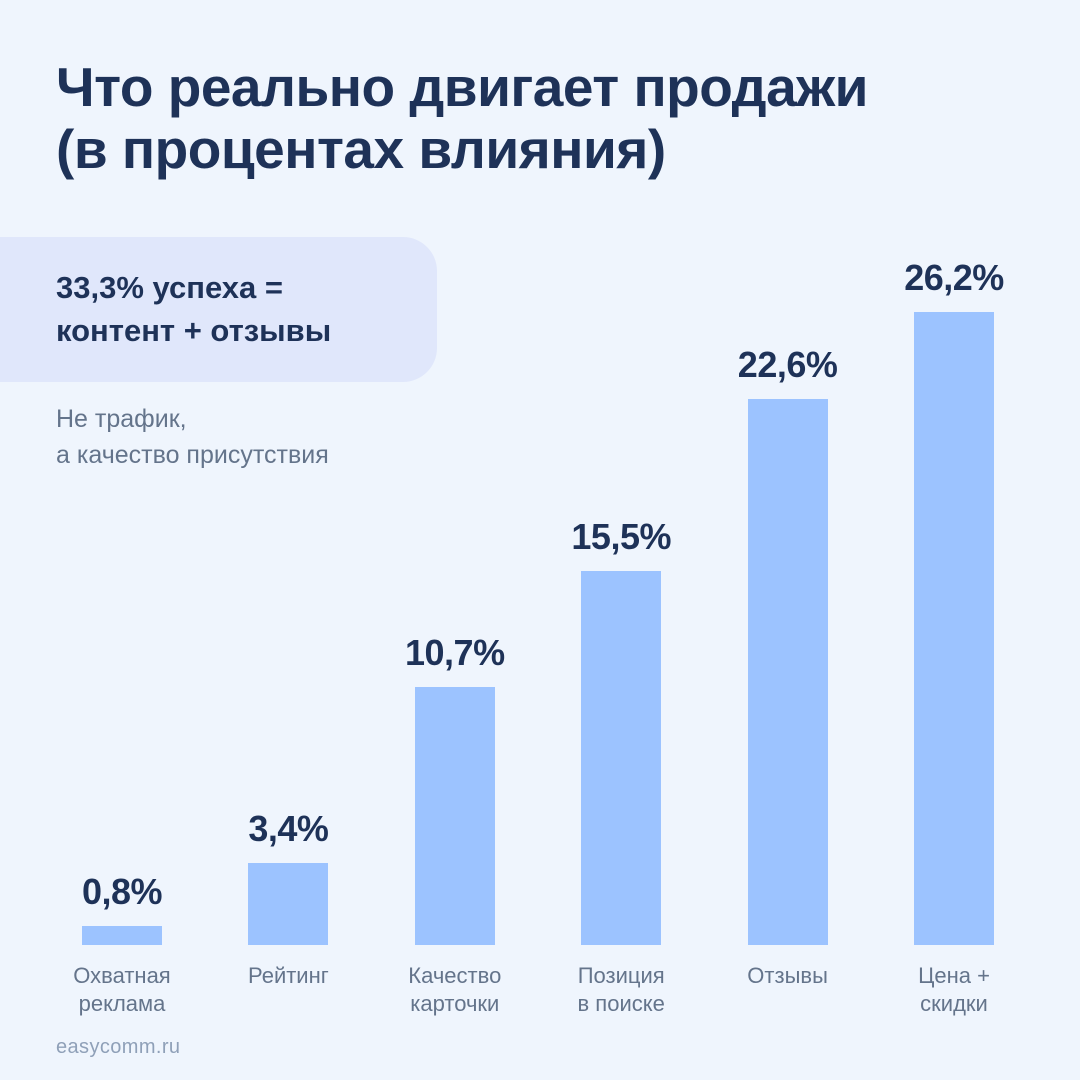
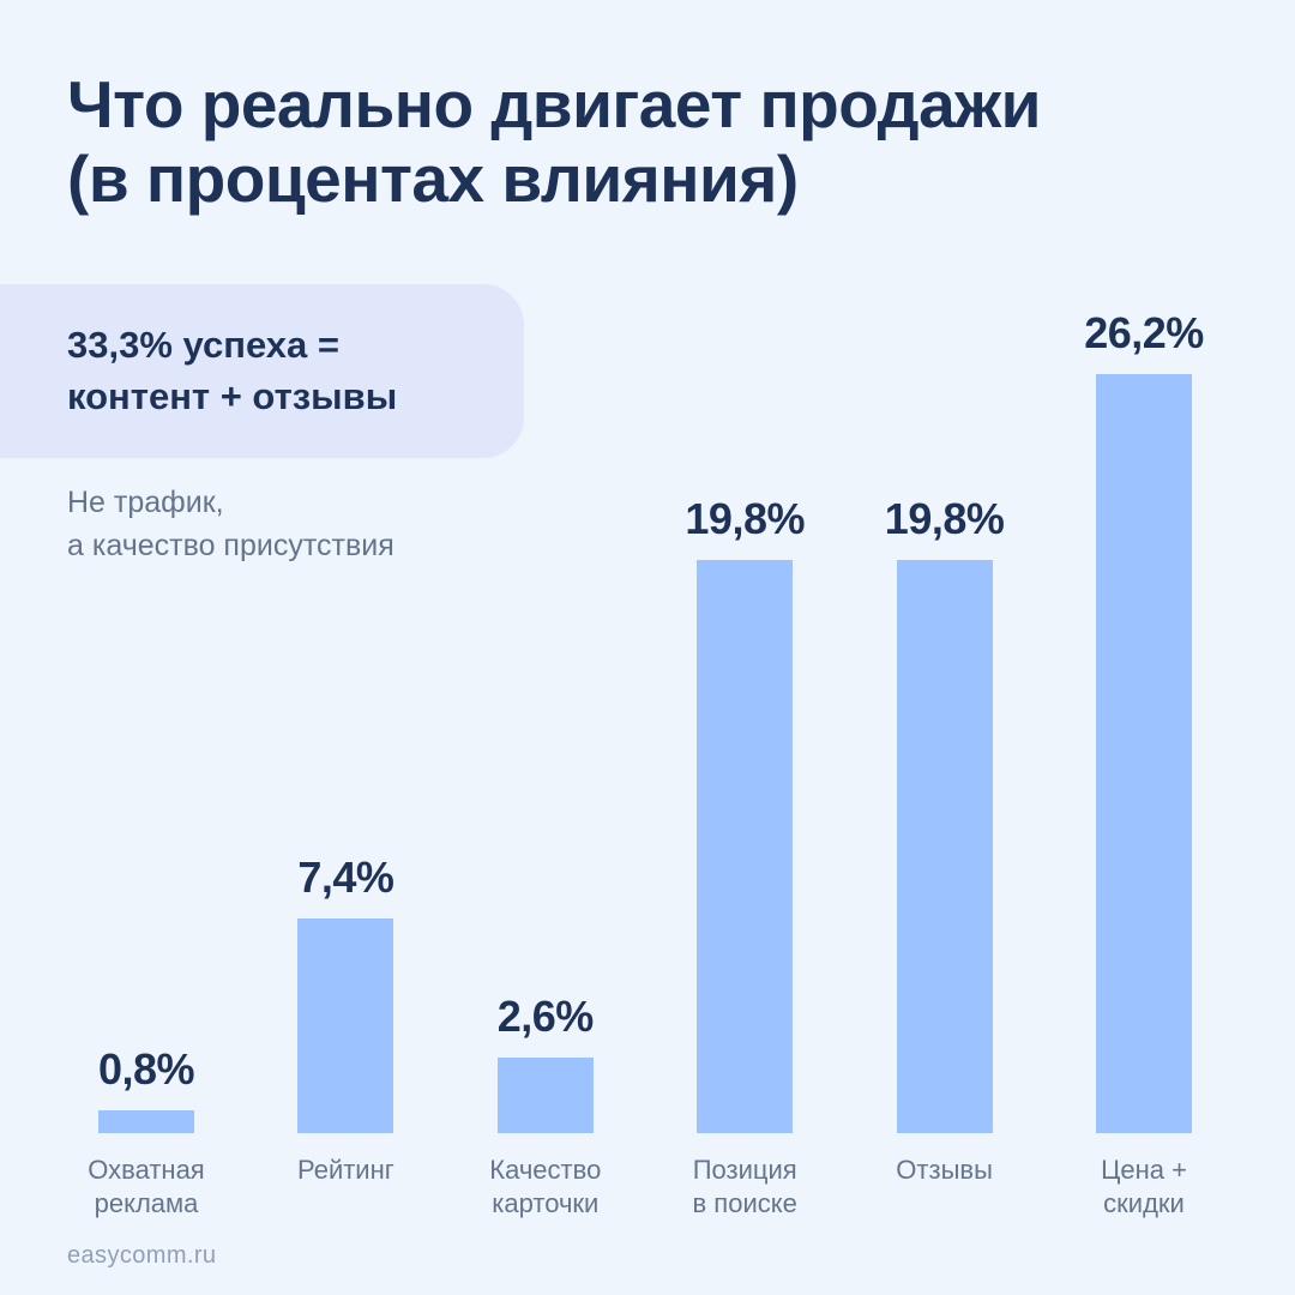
Рейтинг: 3,4% -> 7,4%
Качество карточки: 10,7% -> 2,6%
Позиция в поиске: 15,5% -> 19,8%
Отзывы: 22,6% -> 19,8%
